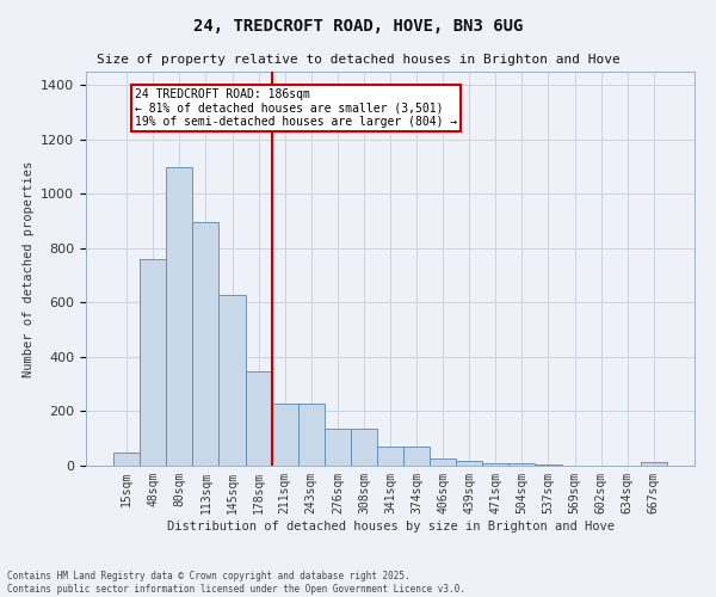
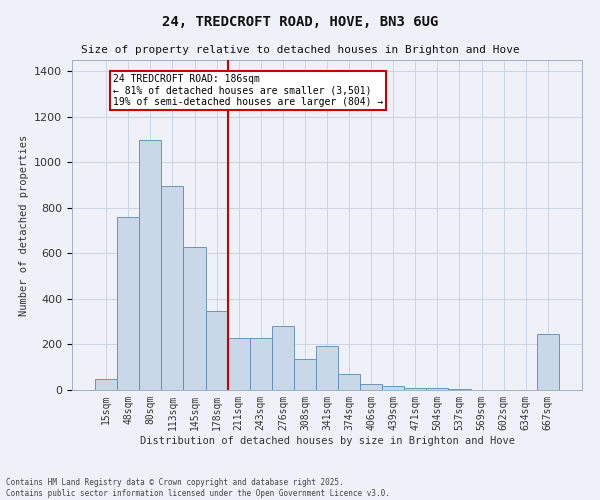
276sqm: 135 -> 280
341sqm: 70 -> 195
667sqm: 12 -> 245
